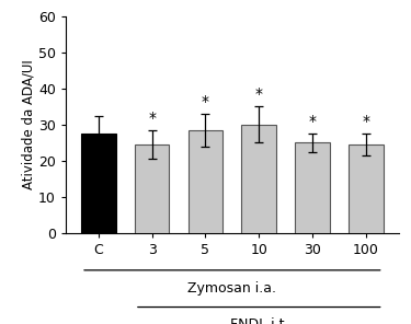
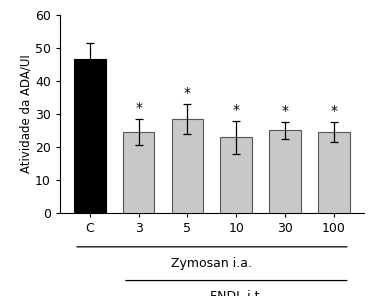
C: 27.5 -> 46.5
10: 30.0 -> 23.0
